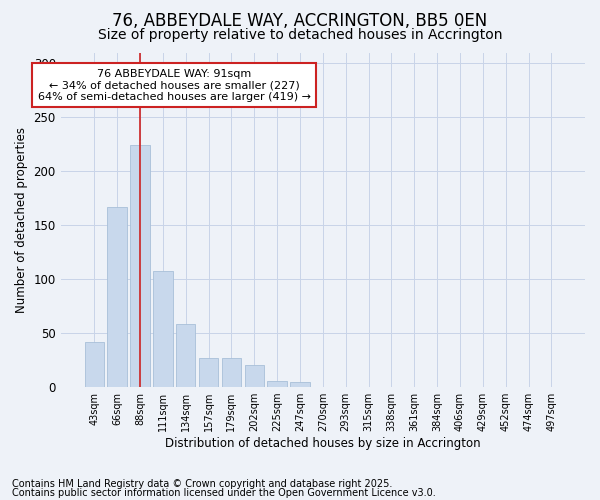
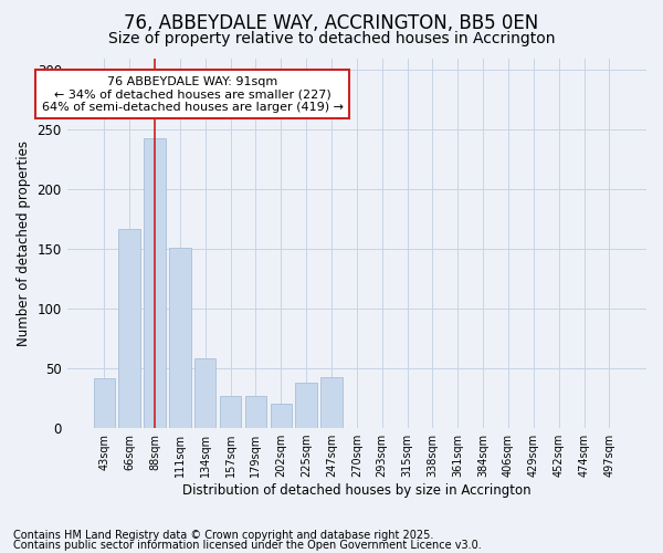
88sqm: 224 -> 243
111sqm: 108 -> 151
225sqm: 6 -> 38
247sqm: 5 -> 43
